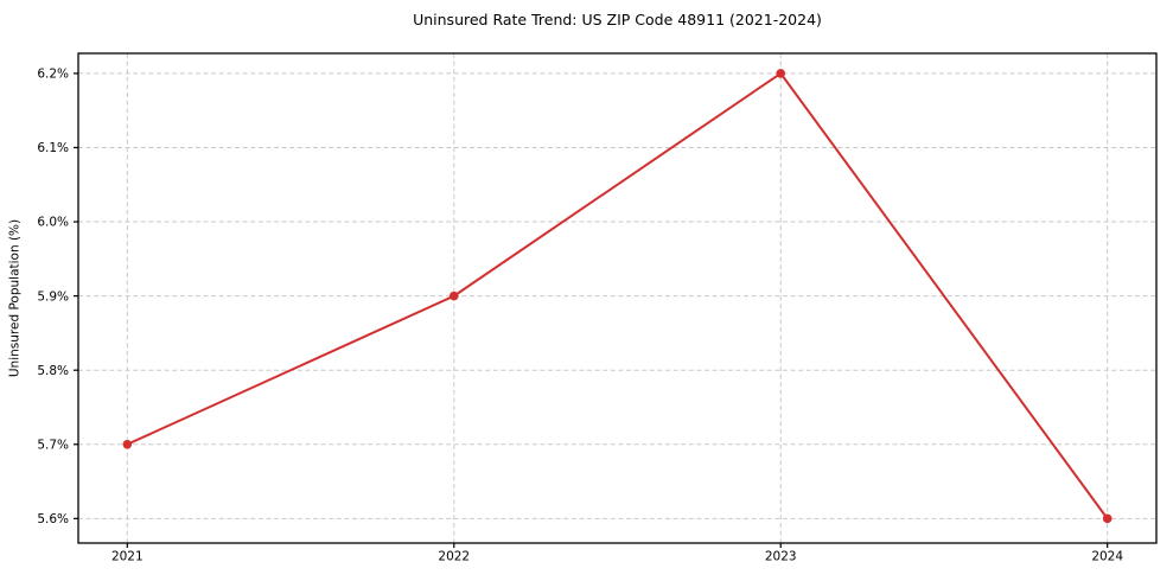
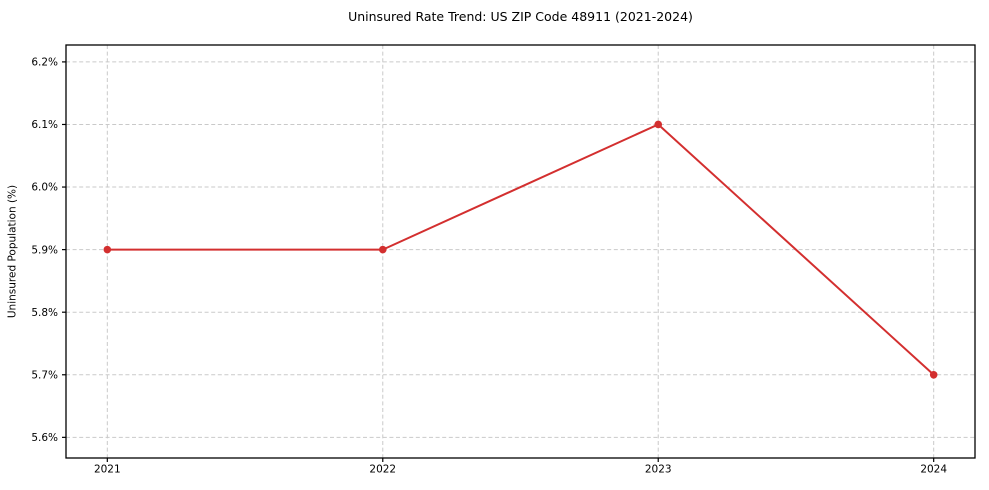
2021: 5.7% -> 5.9%
2023: 6.2% -> 6.1%
2024: 5.6% -> 5.7%
